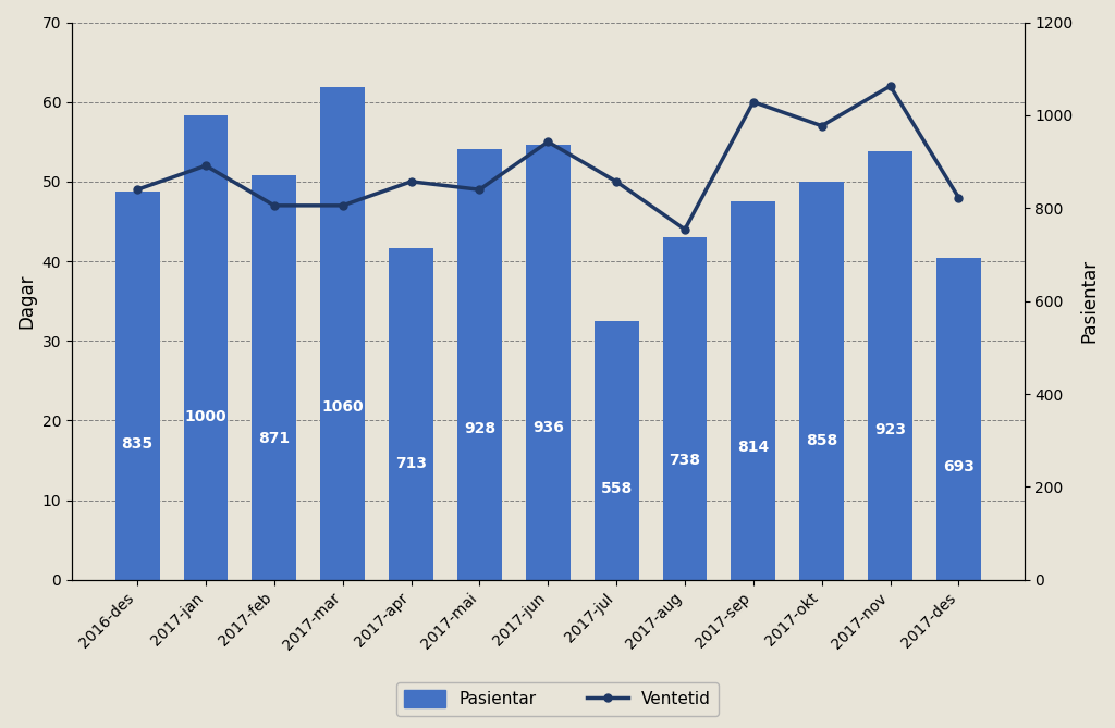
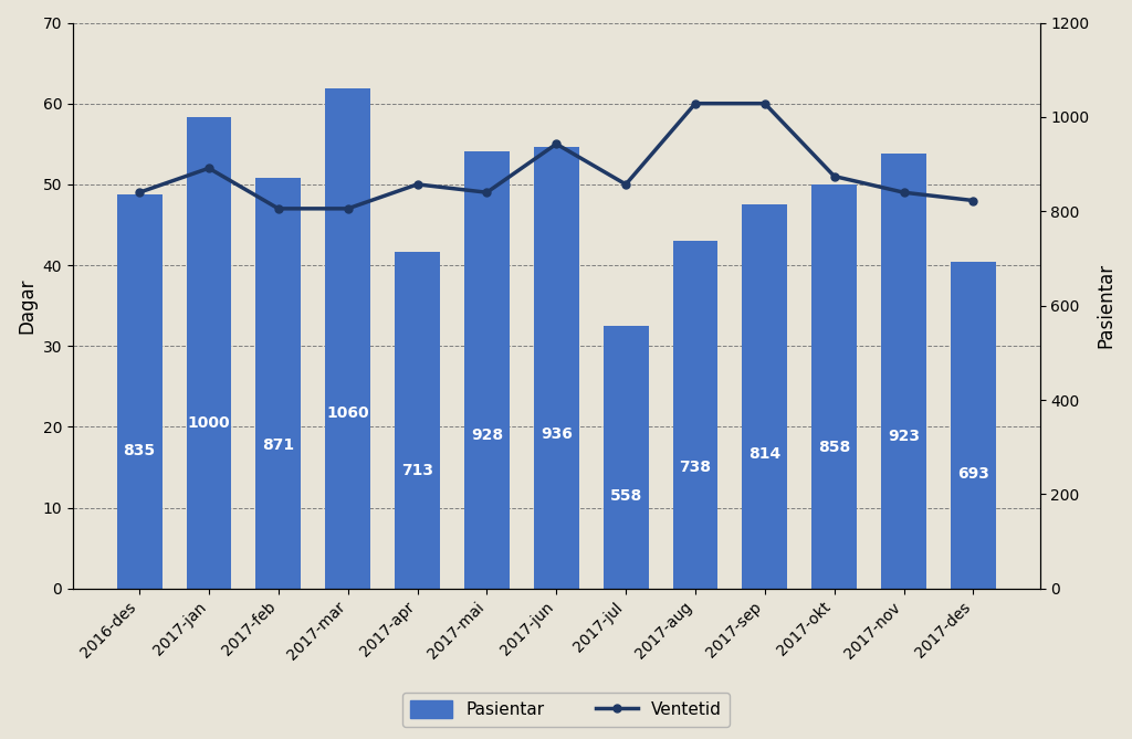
Ventetid/2017-aug: 44 -> 60
Ventetid/2017-okt: 57 -> 51
Ventetid/2017-nov: 62 -> 49
